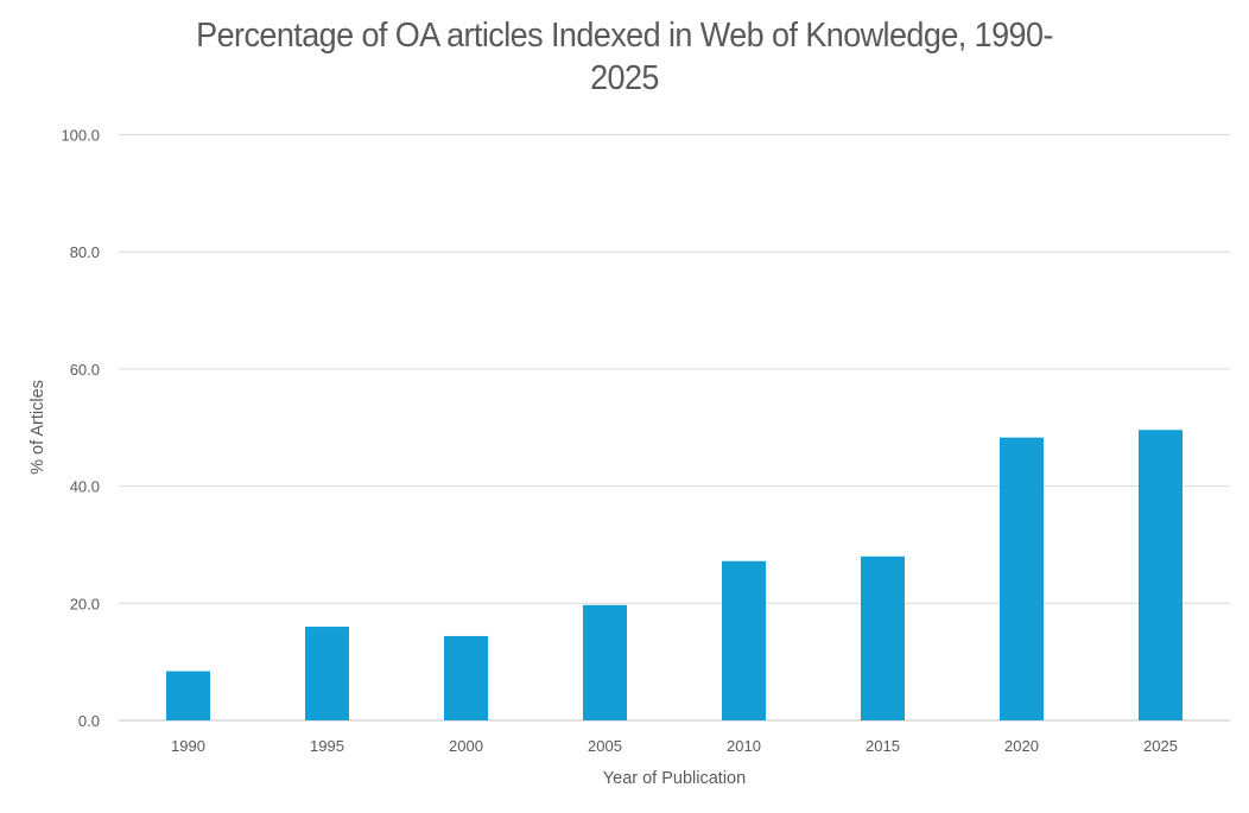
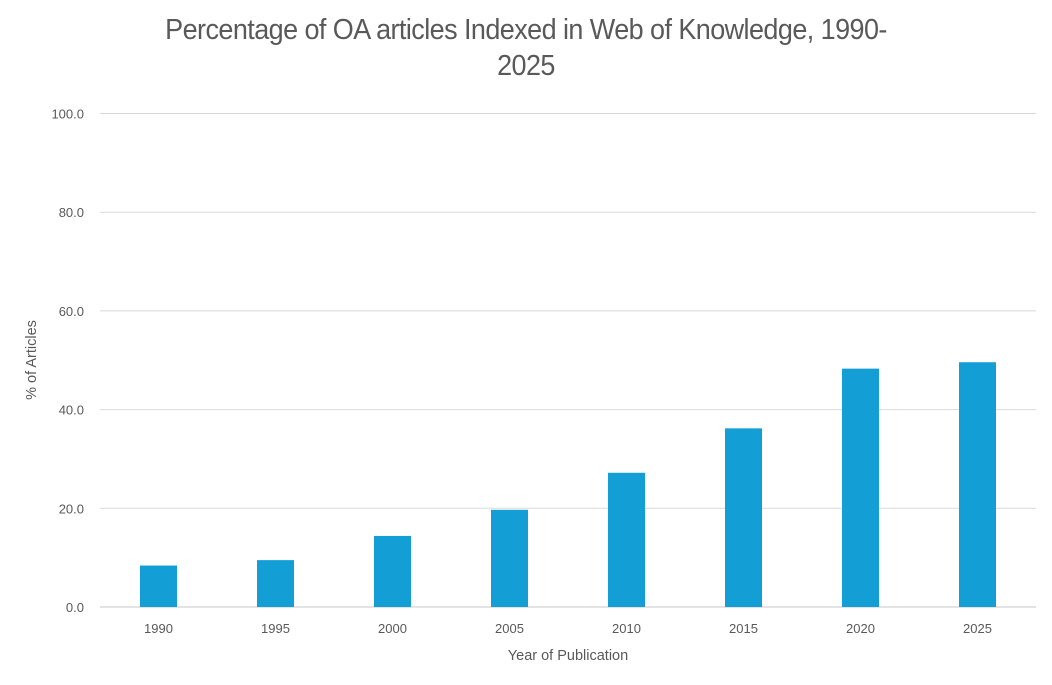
1995: 16 -> 10
2015: 28 -> 36
